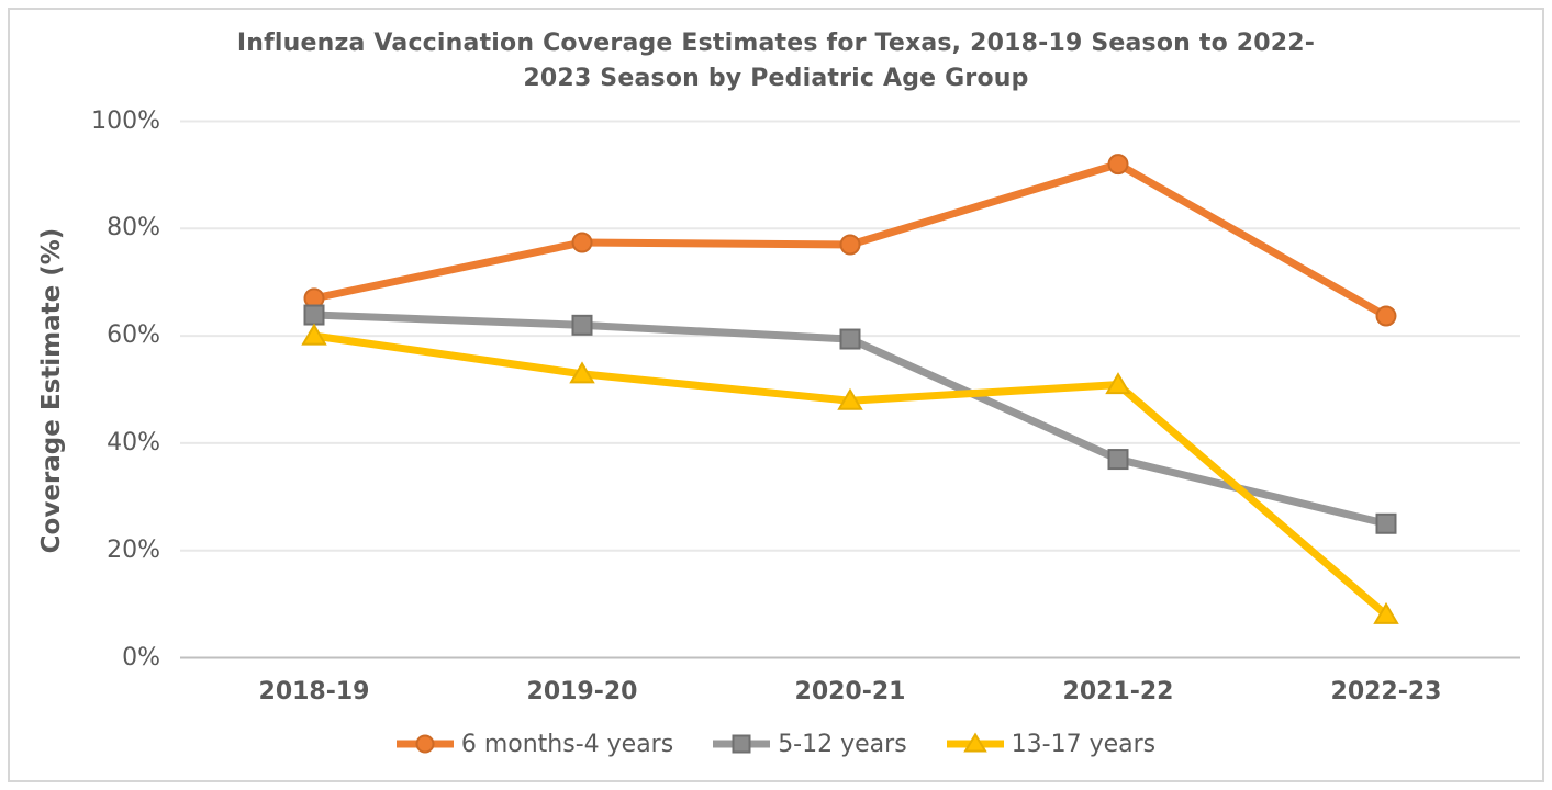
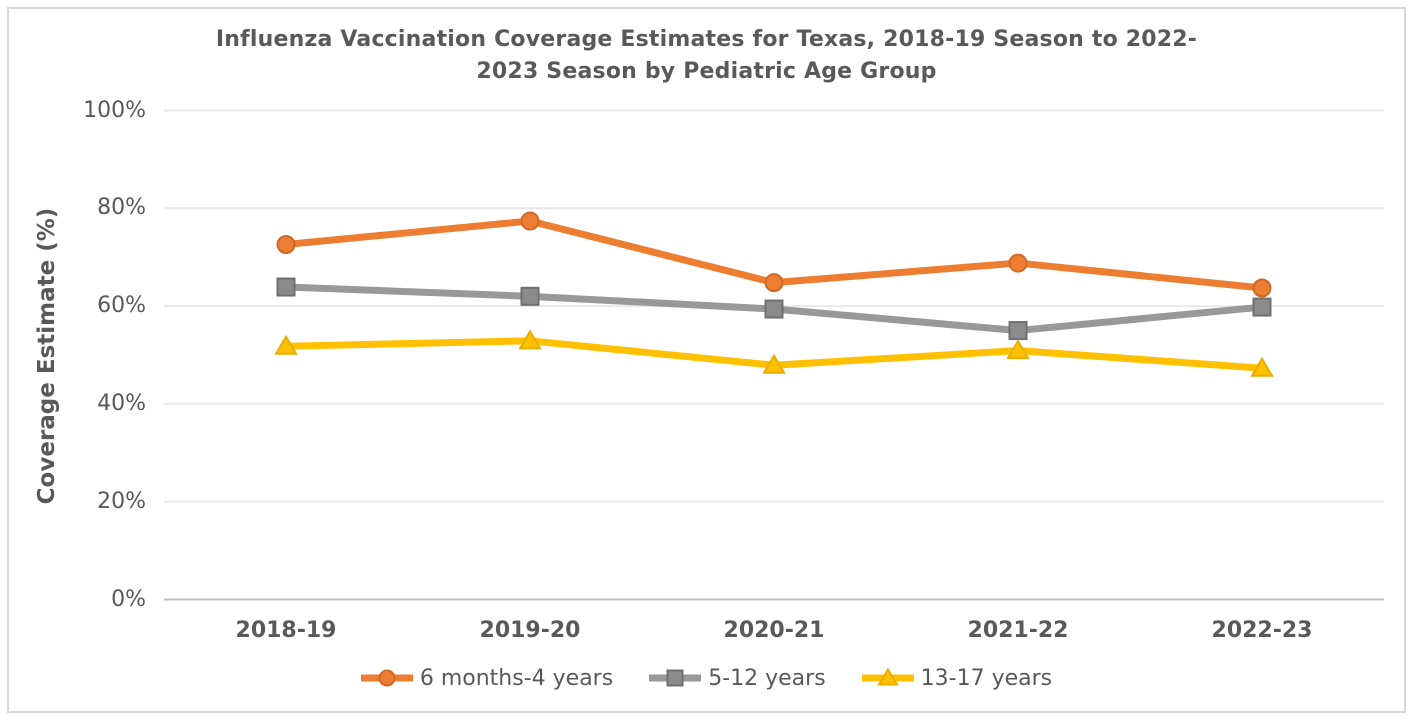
6 months-4 years/2018-19: 67% -> 73%
13-17 years/2018-19: 60% -> 52%
6 months-4 years/2020-21: 77% -> 65%
6 months-4 years/2021-22: 92% -> 69%
5-12 years/2021-22: 37% -> 55%
5-12 years/2022-23: 25% -> 60%
13-17 years/2022-23: 8% -> 47%
